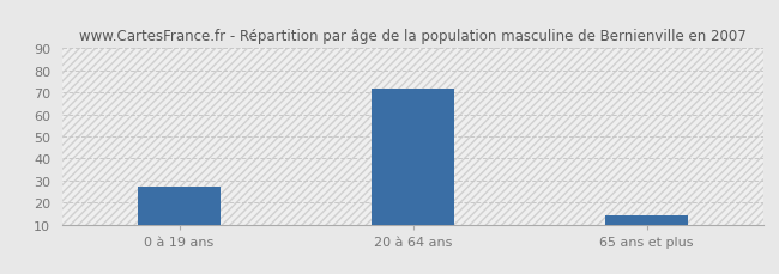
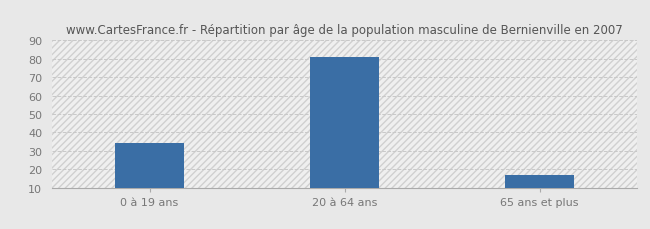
0 à 19 ans: 27 -> 34
20 à 64 ans: 72 -> 81
65 ans et plus: 14 -> 17
